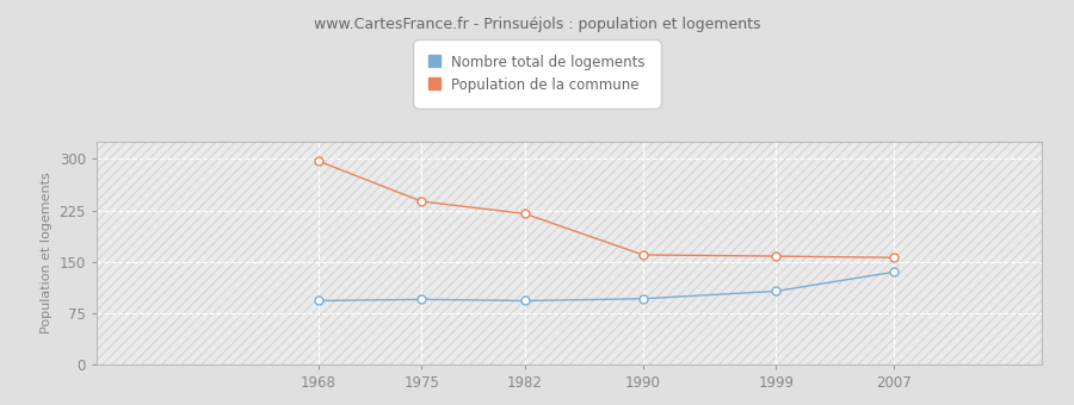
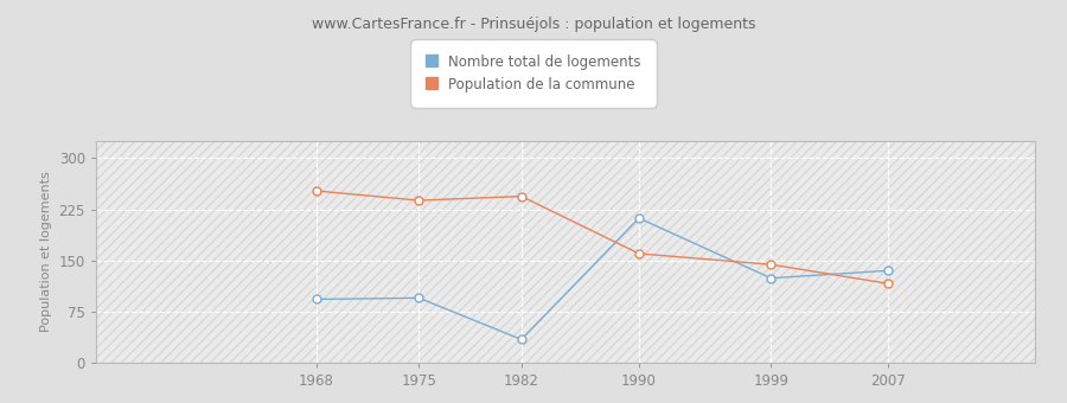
Population de la commune/1968: 297 -> 252
Nombre total de logements/1982: 93 -> 34
Population de la commune/1982: 220 -> 244
Nombre total de logements/1990: 96 -> 212
Nombre total de logements/1999: 107 -> 124
Population de la commune/1999: 158 -> 144
Population de la commune/2007: 156 -> 116
